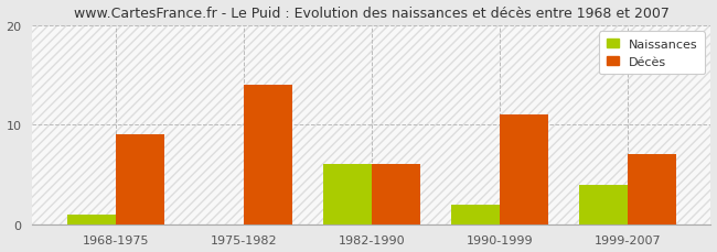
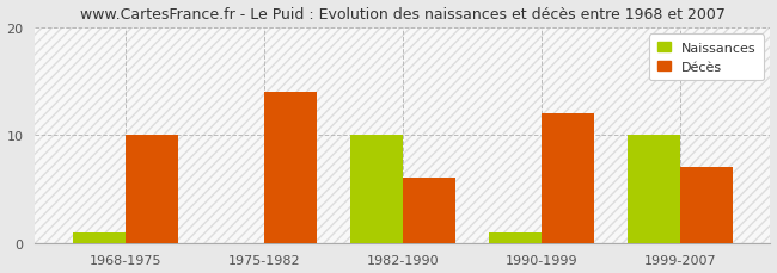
Décès/1968-1975: 9 -> 10
Naissances/1982-1990: 6 -> 10
Naissances/1990-1999: 2 -> 1
Décès/1990-1999: 11 -> 12
Naissances/1999-2007: 4 -> 10
